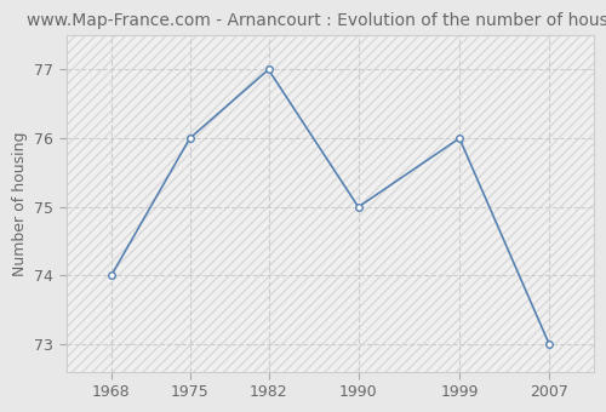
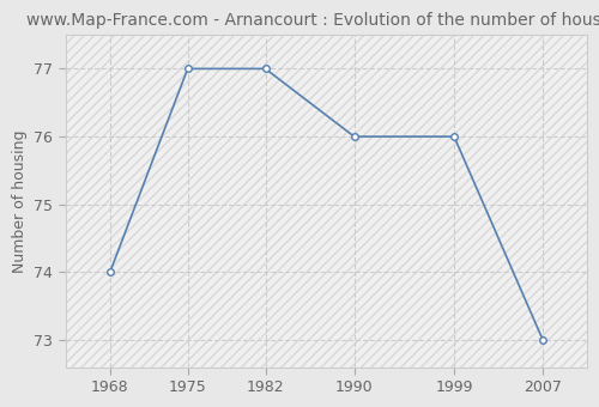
1975: 76 -> 77
1990: 75 -> 76
